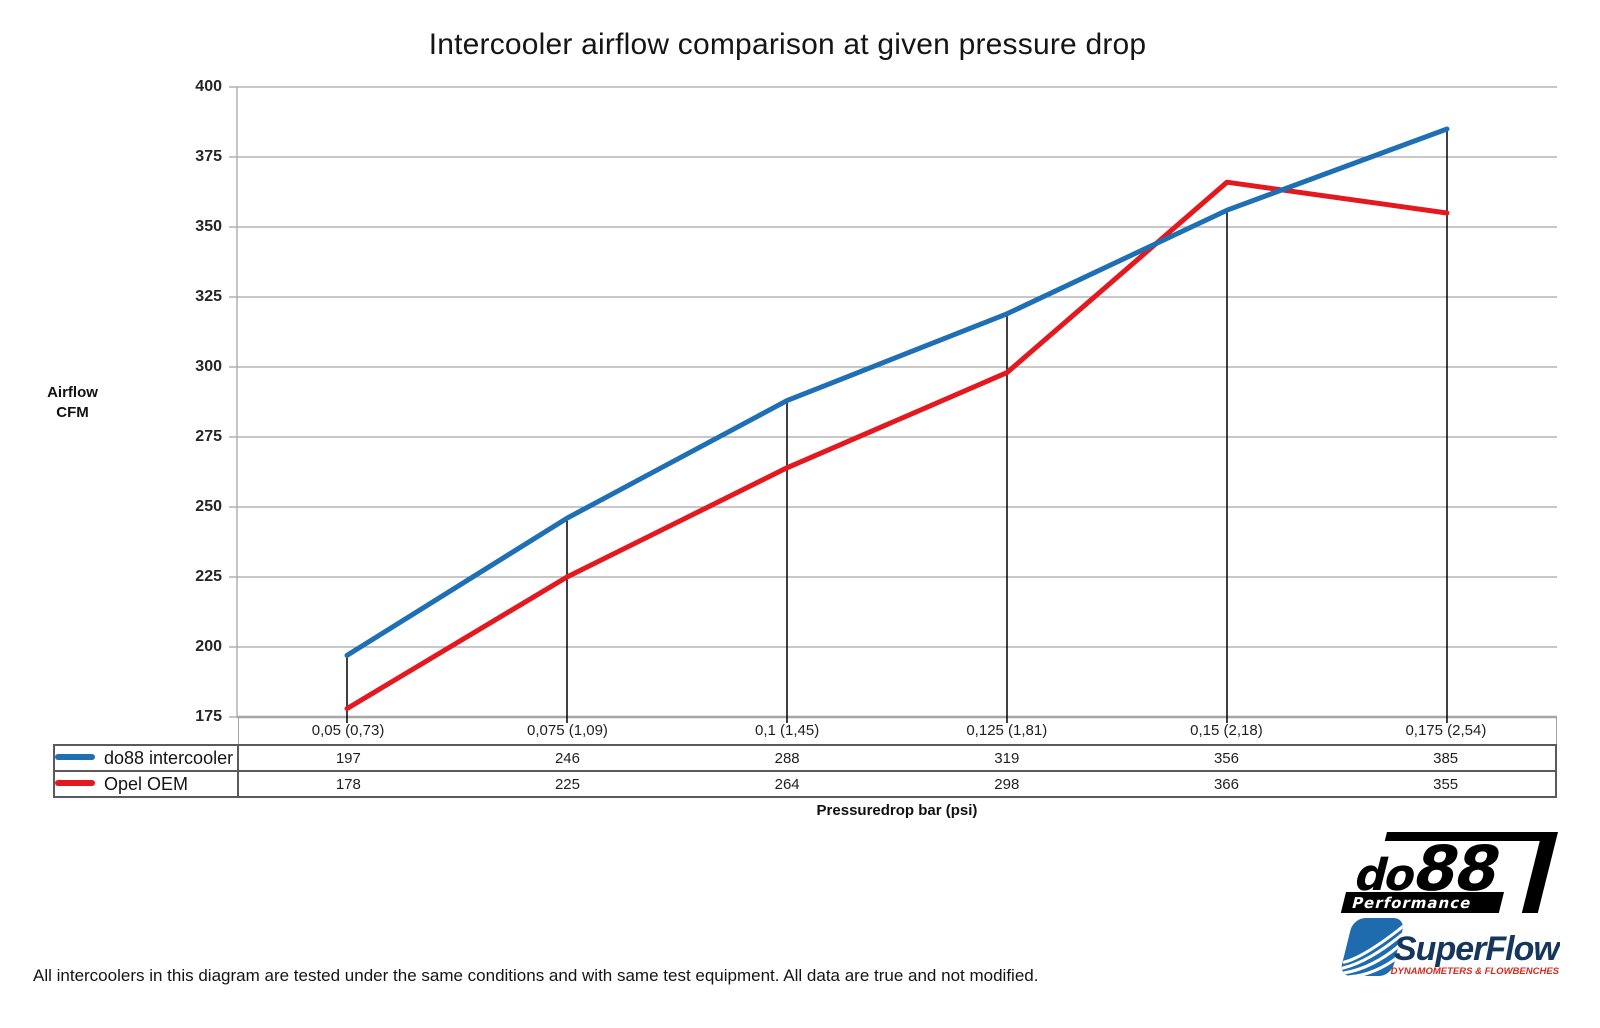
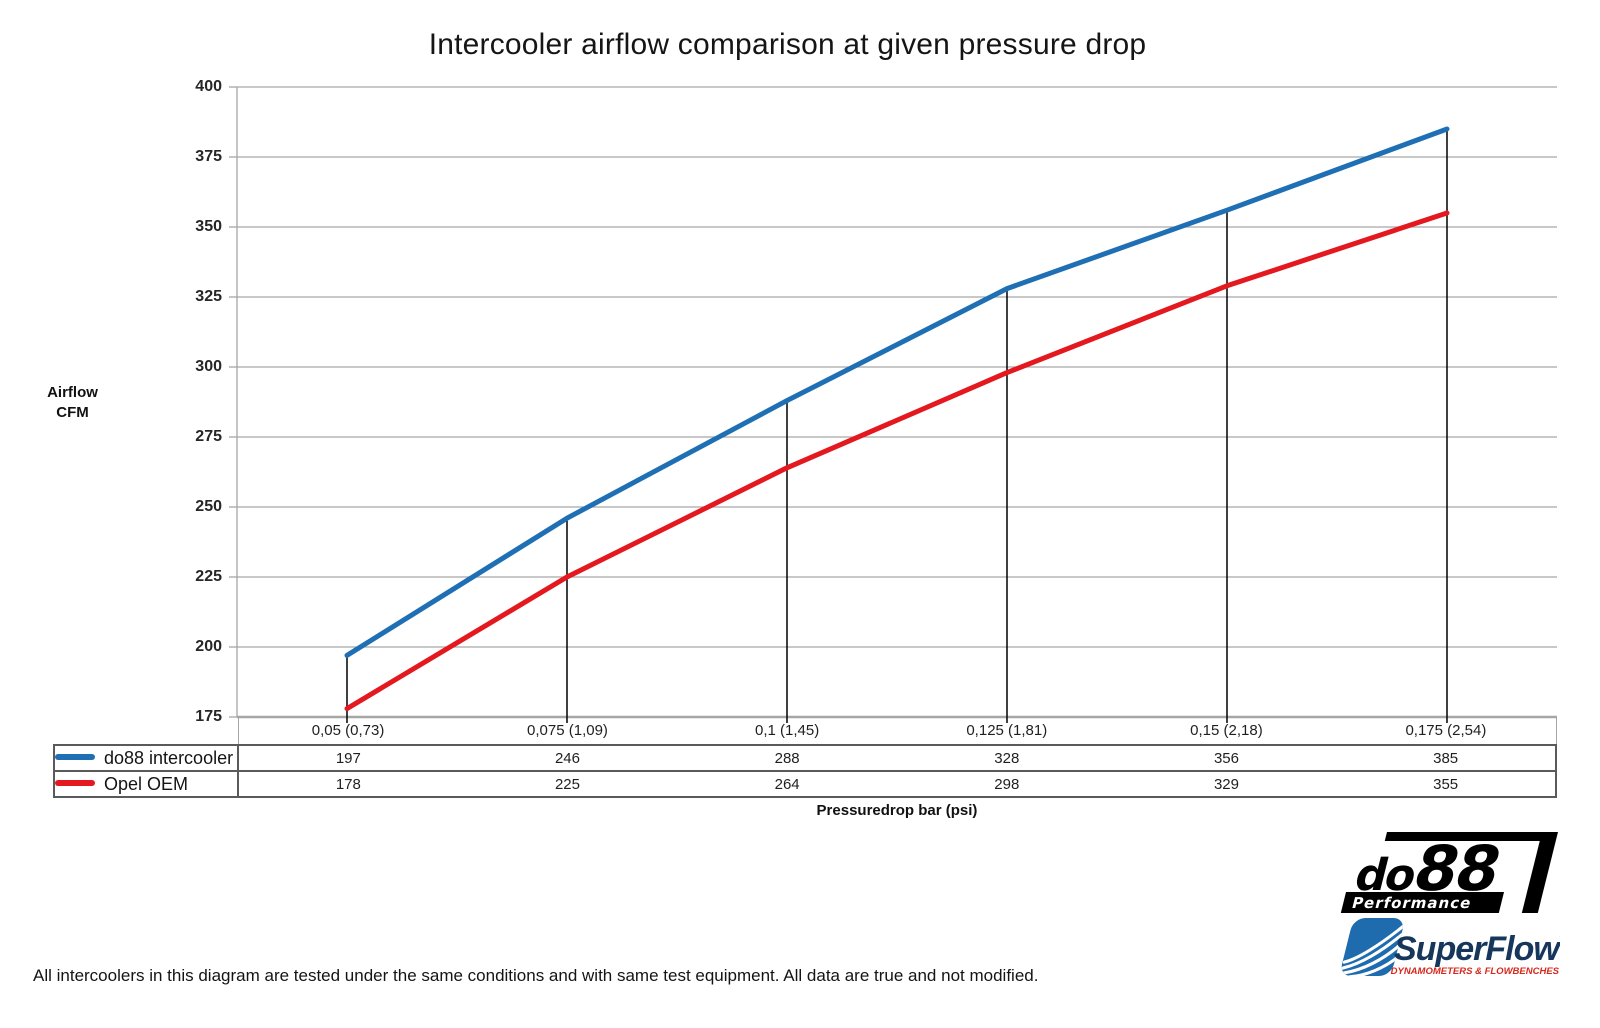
do88 intercooler/0,125 (1,81): 319 -> 328
Opel OEM/0,15 (2,18): 366 -> 329
